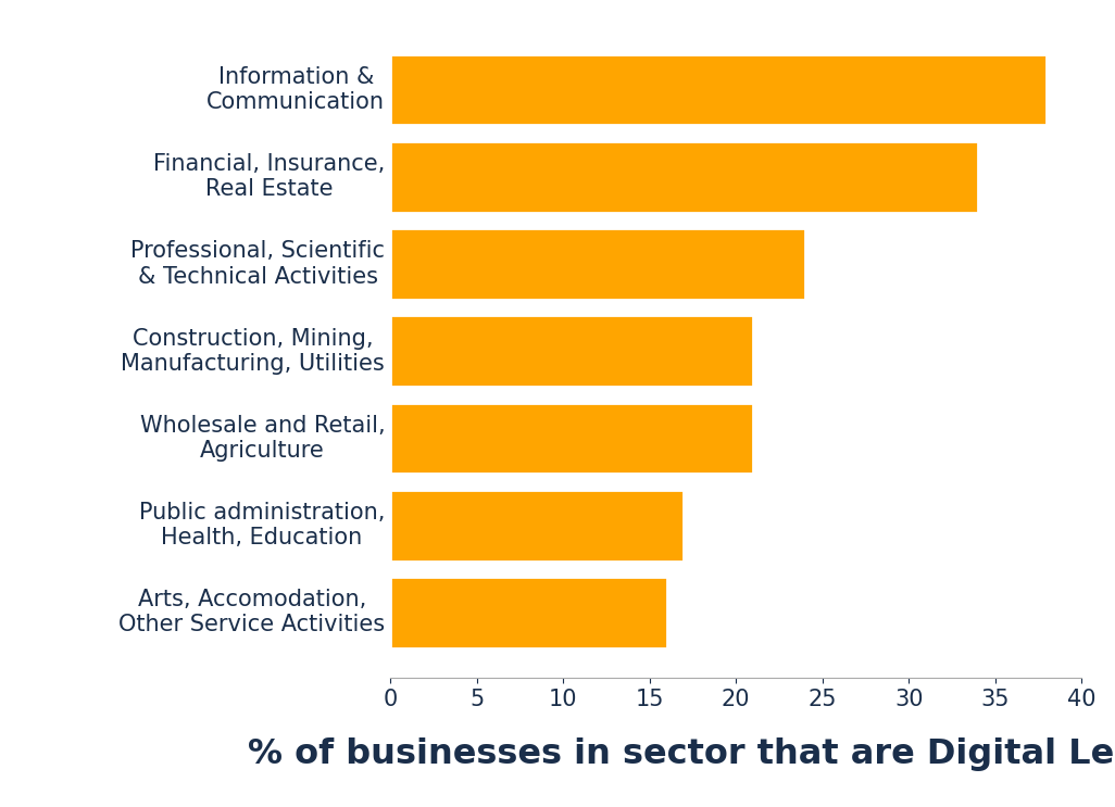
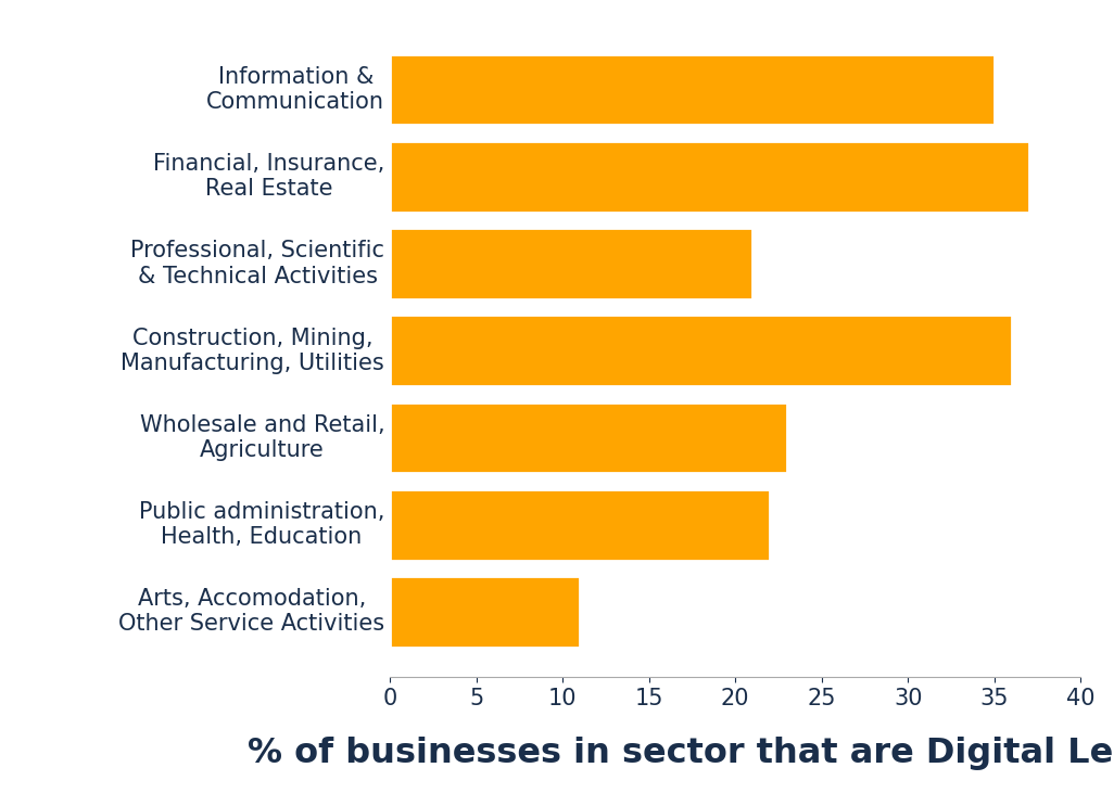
Information & Communication: 38 -> 35
Financial, Insurance, Real Estate: 34 -> 37
Professional, Scientific & Technical Activities: 24 -> 21
Construction, Mining, Manufacturing, Utilities: 21 -> 36
Wholesale and Retail, Agriculture: 21 -> 23
Public administration, Health, Education: 17 -> 22
Arts, Accomodation, Other Service Activities: 16 -> 11
